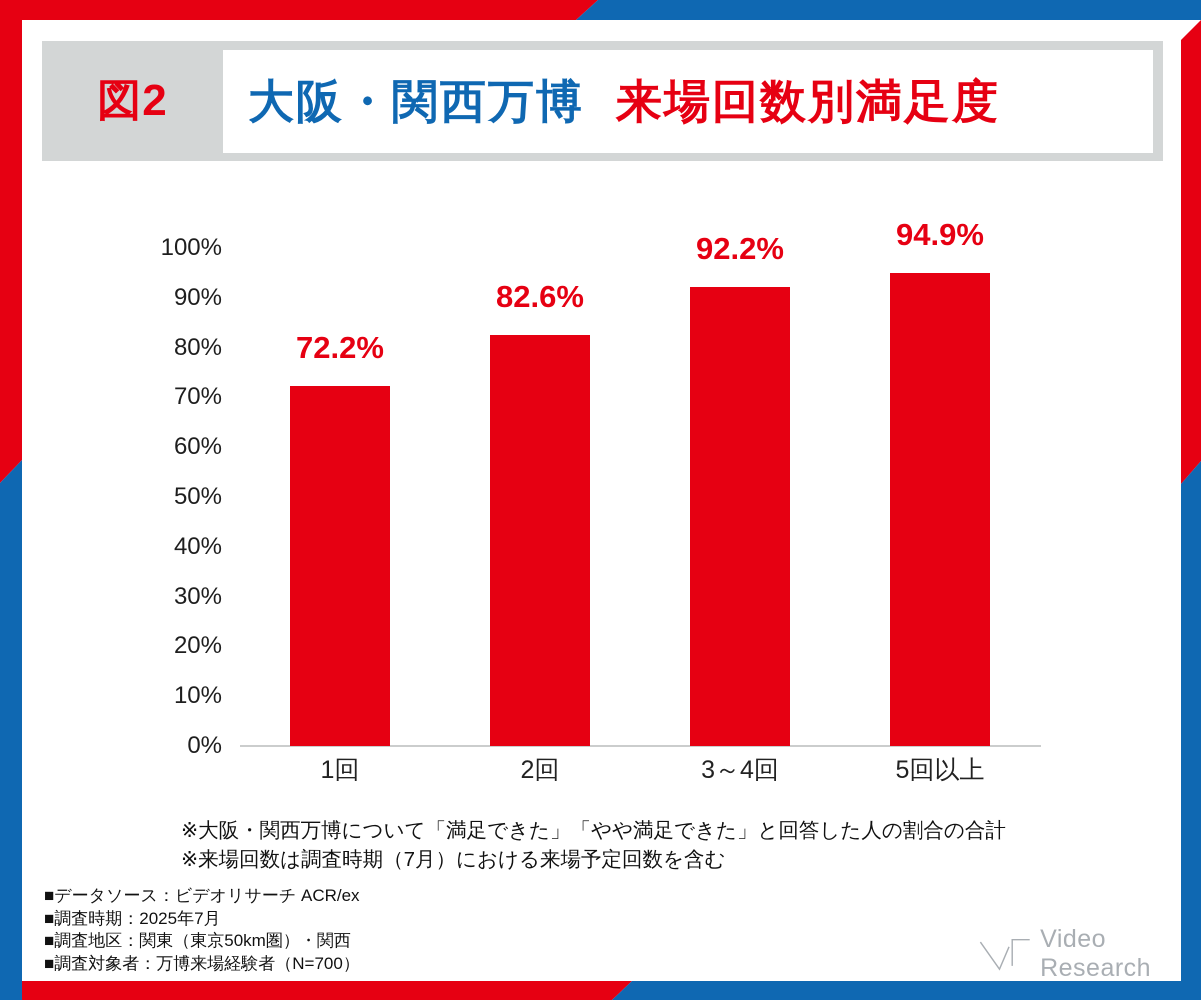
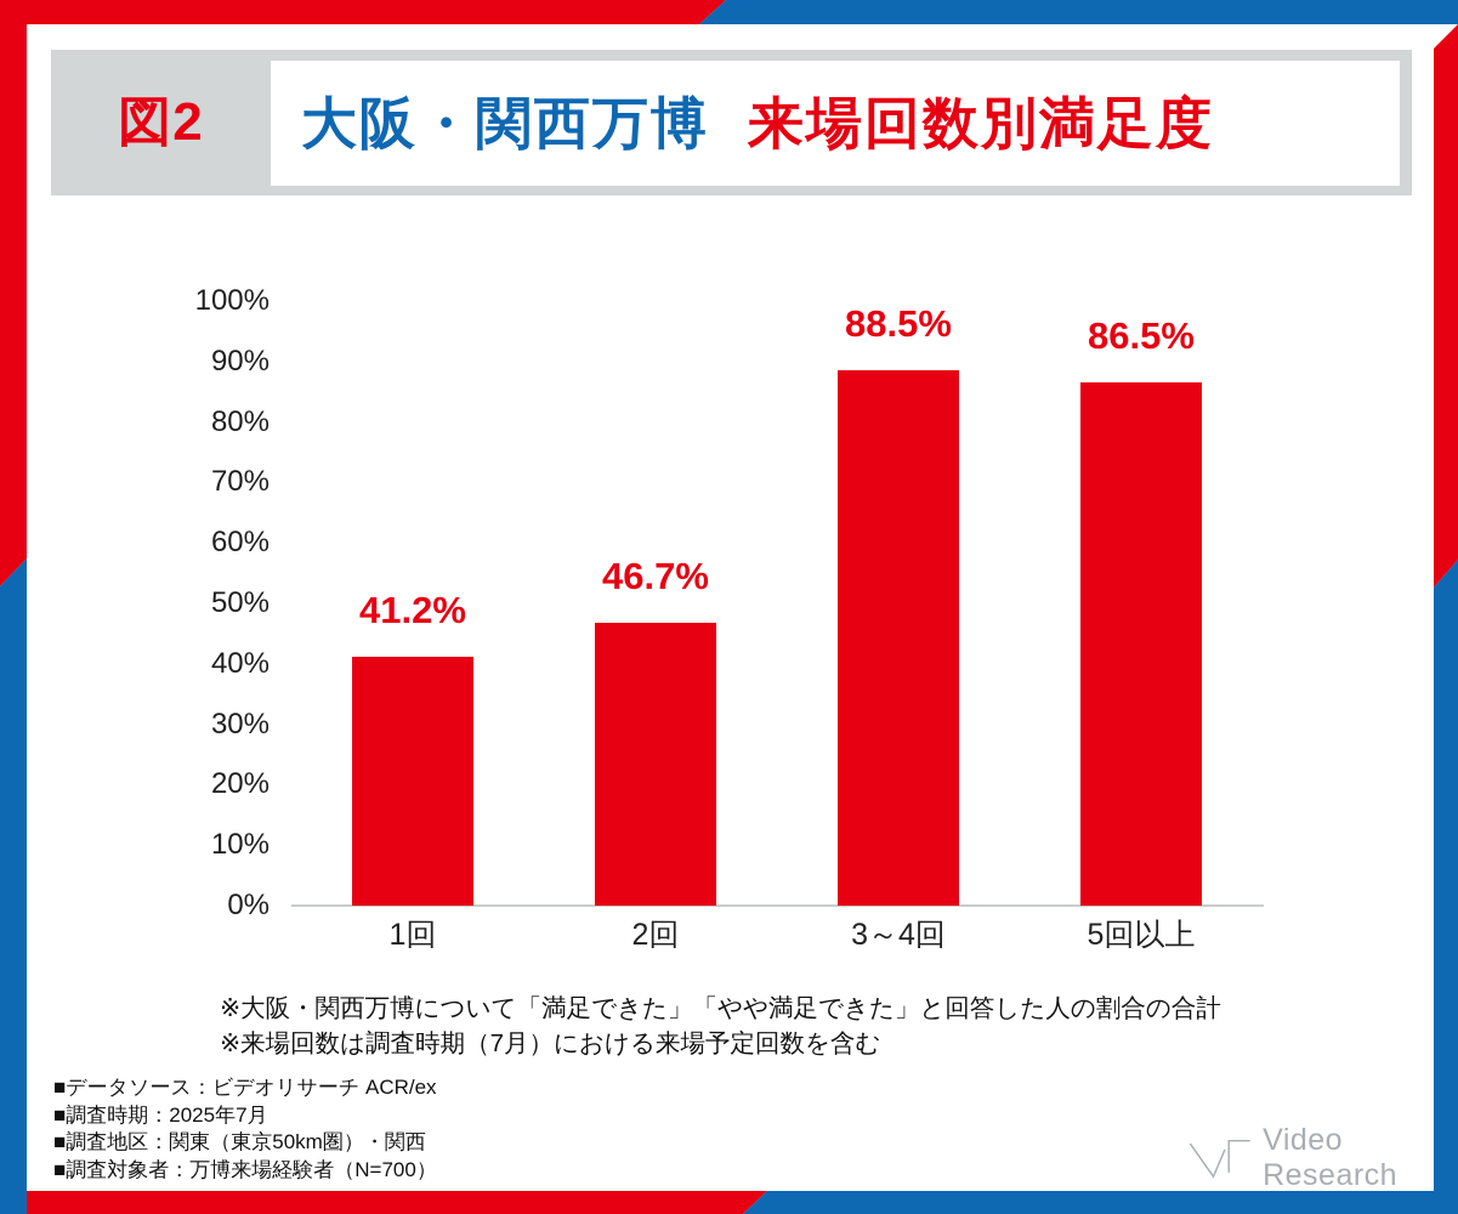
1回: 72.2% -> 41.2%
2回: 82.6% -> 46.7%
3～4回: 92.2% -> 88.5%
5回以上: 94.9% -> 86.5%
